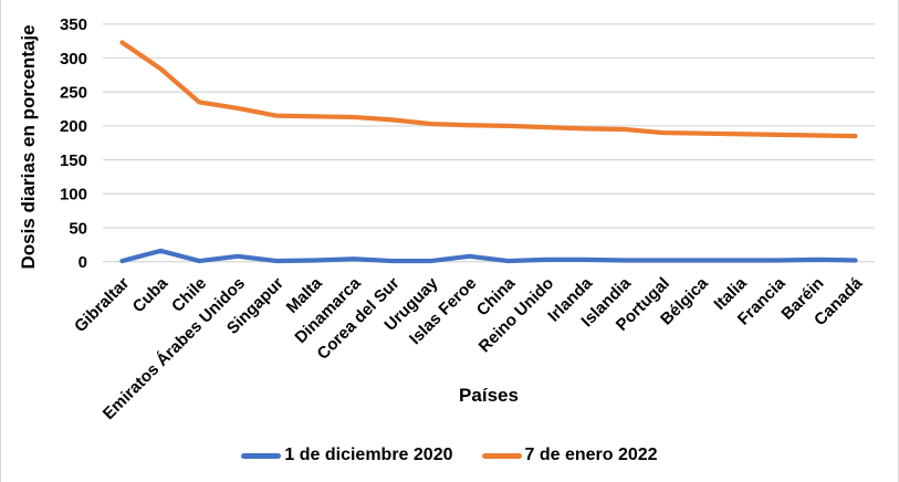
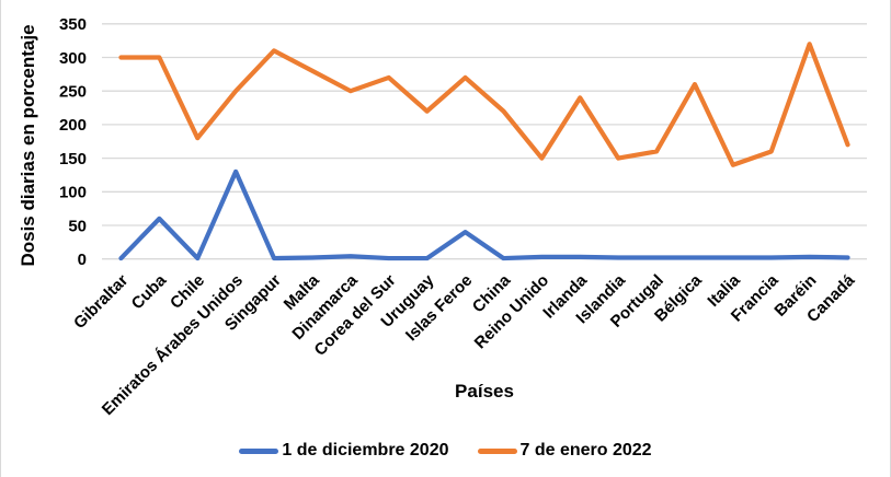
7 de enero 2022/Gibraltar: 320 -> 300
1 de diciembre 2020/Cuba: 20 -> 60
7 de enero 2022/Cuba: 280 -> 300
7 de enero 2022/Chile: 240 -> 180
1 de diciembre 2020/Emiratos Árabes Unidos: 10 -> 130
7 de enero 2022/Emiratos Árabes Unidos: 230 -> 250
7 de enero 2022/Singapur: 220 -> 310
7 de enero 2022/Malta: 210 -> 280
7 de enero 2022/Dinamarca: 210 -> 250
7 de enero 2022/Corea del Sur: 210 -> 270
7 de enero 2022/Uruguay: 200 -> 220
1 de diciembre 2020/Islas Feroe: 10 -> 40
7 de enero 2022/Islas Feroe: 200 -> 270
7 de enero 2022/China: 200 -> 220
7 de enero 2022/Reino Unido: 200 -> 150
7 de enero 2022/Irlanda: 200 -> 240
7 de enero 2022/Islandia: 200 -> 150
7 de enero 2022/Portugal: 190 -> 160
7 de enero 2022/Bélgica: 190 -> 260
7 de enero 2022/Italia: 190 -> 140
7 de enero 2022/Francia: 190 -> 160
7 de enero 2022/Baréin: 190 -> 320
7 de enero 2022/Canadá: 180 -> 170
